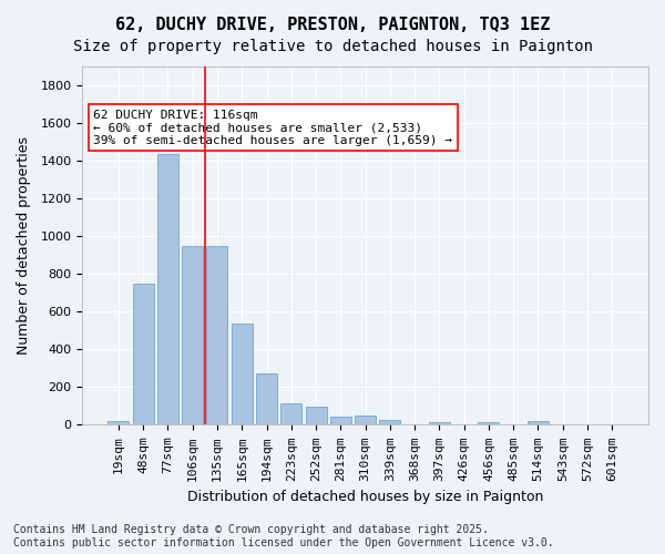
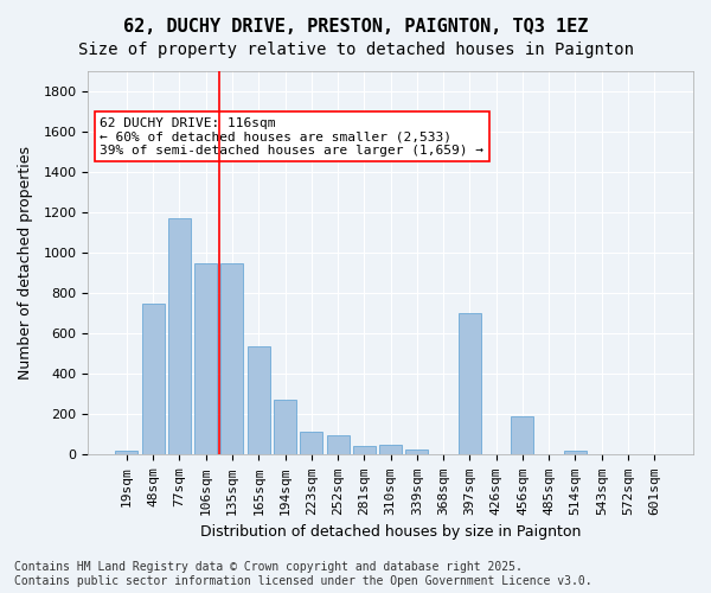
77sqm: 1440 -> 1170
397sqm: 10 -> 700
456sqm: 10 -> 190
